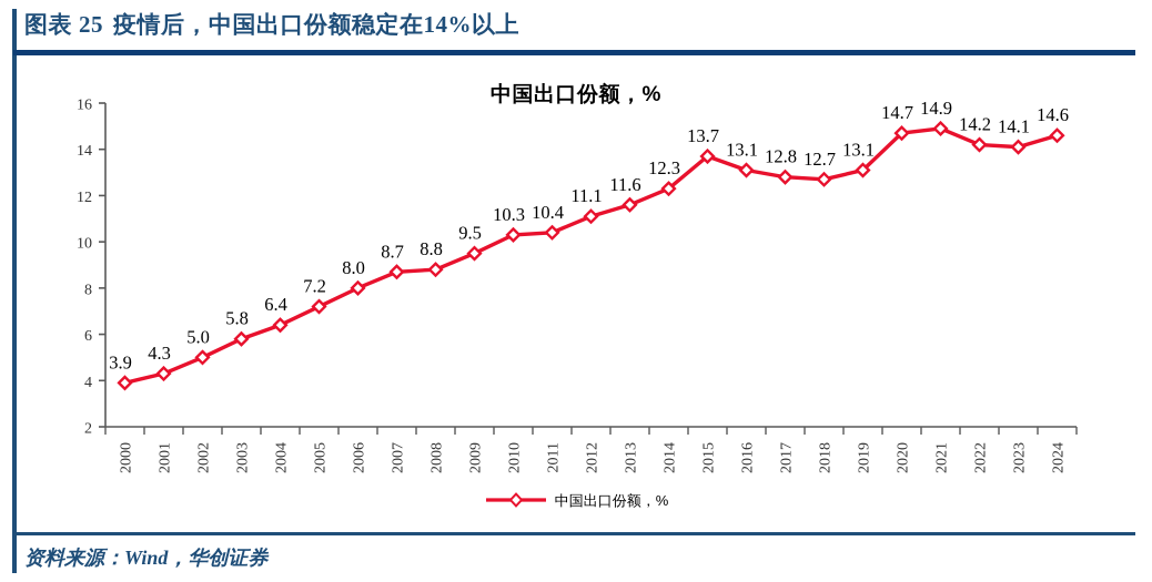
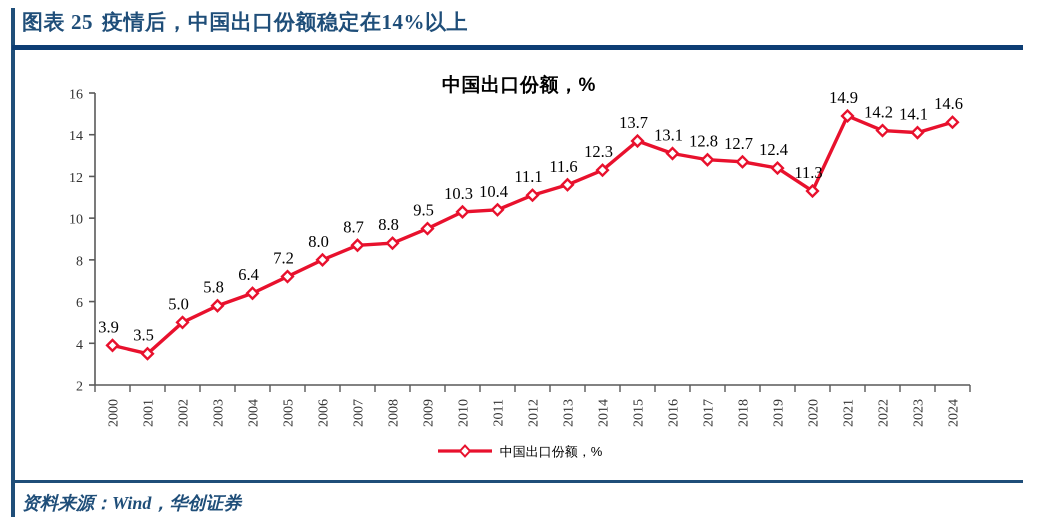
2001: 4.3 -> 3.5
2019: 13.1 -> 12.4
2020: 14.7 -> 11.3
